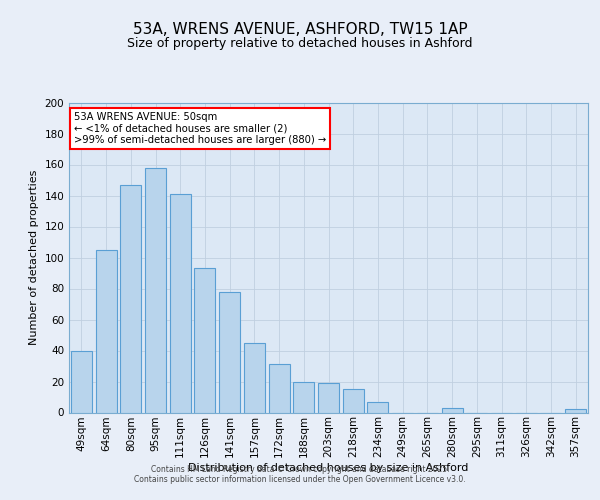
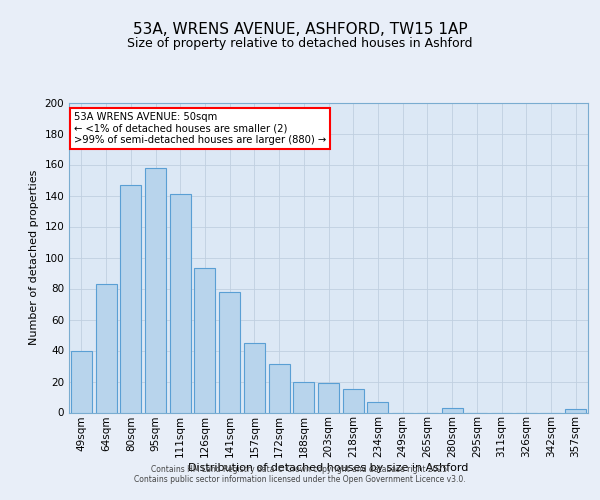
64sqm: 105 -> 83
